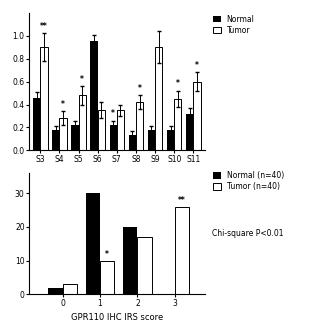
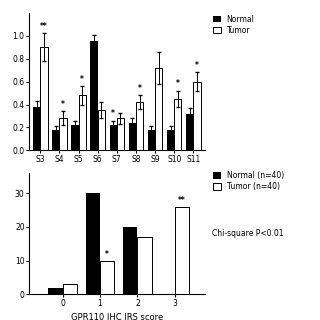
Normal/S3: 0.46 -> 0.38
Tumor/S7: 0.35 -> 0.28
Normal/S8: 0.13 -> 0.24
Tumor/S9: 0.90 -> 0.72
